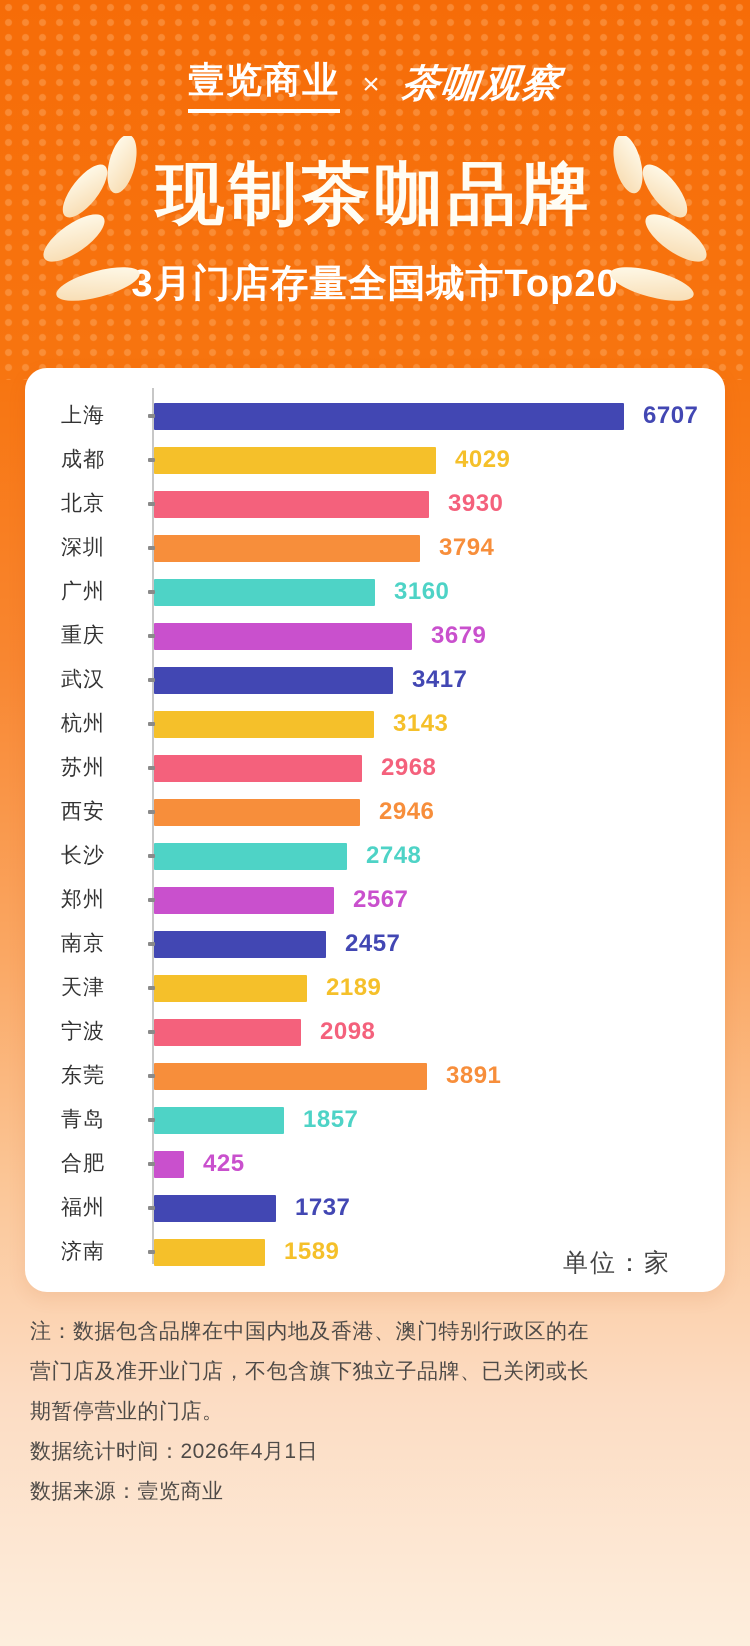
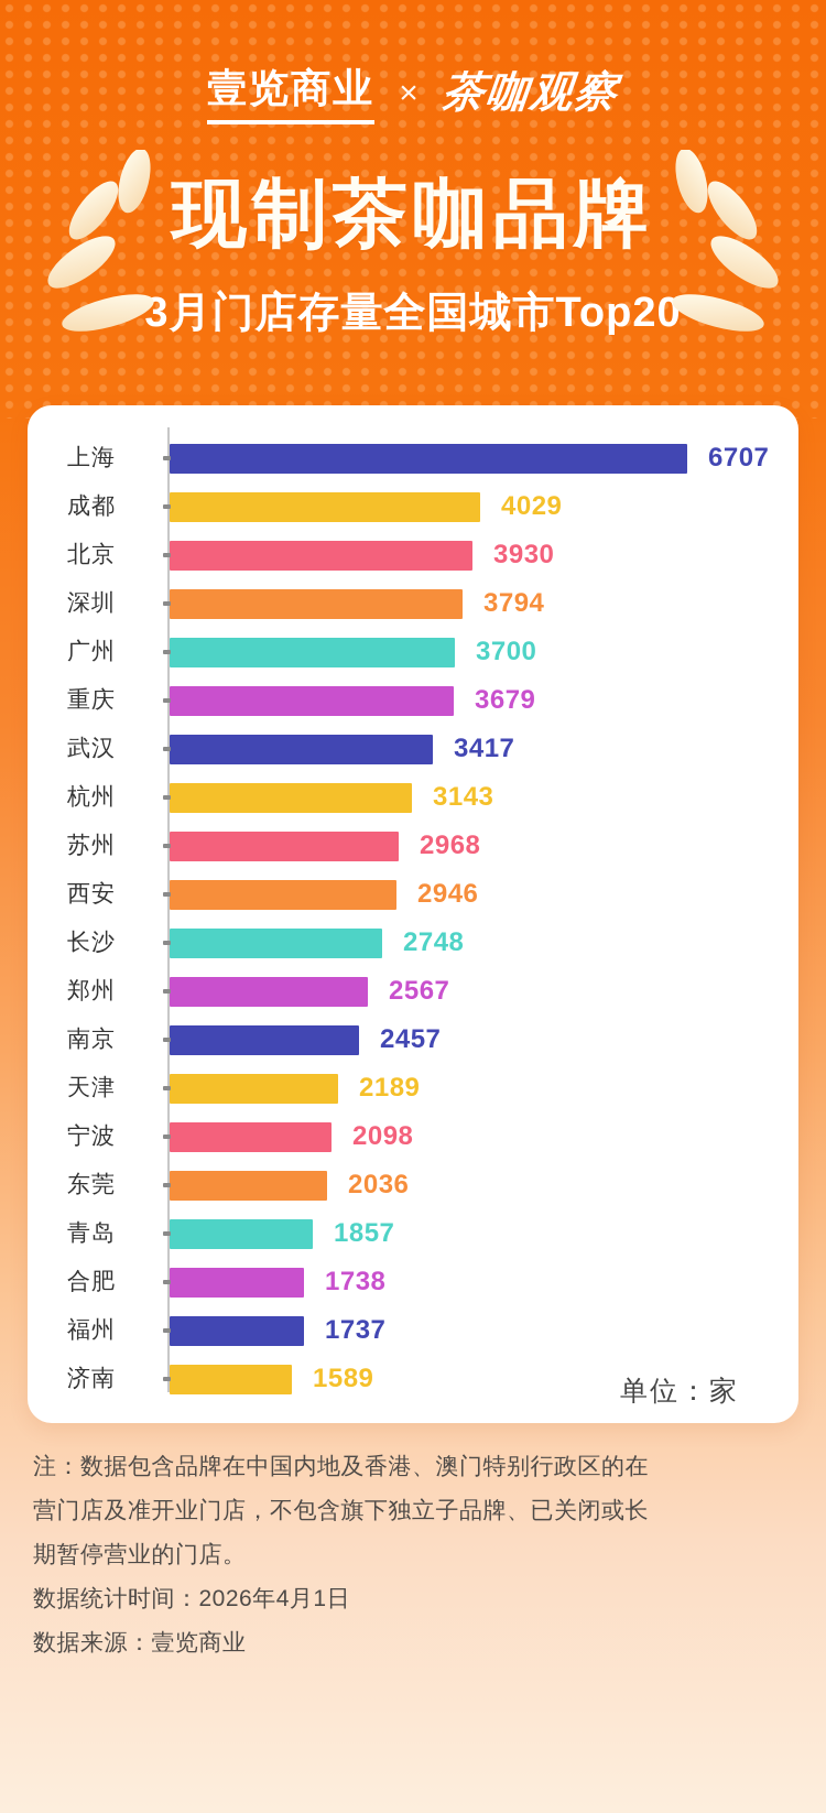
广州: 3160 -> 3700
东莞: 3891 -> 2036
合肥: 425 -> 1738
